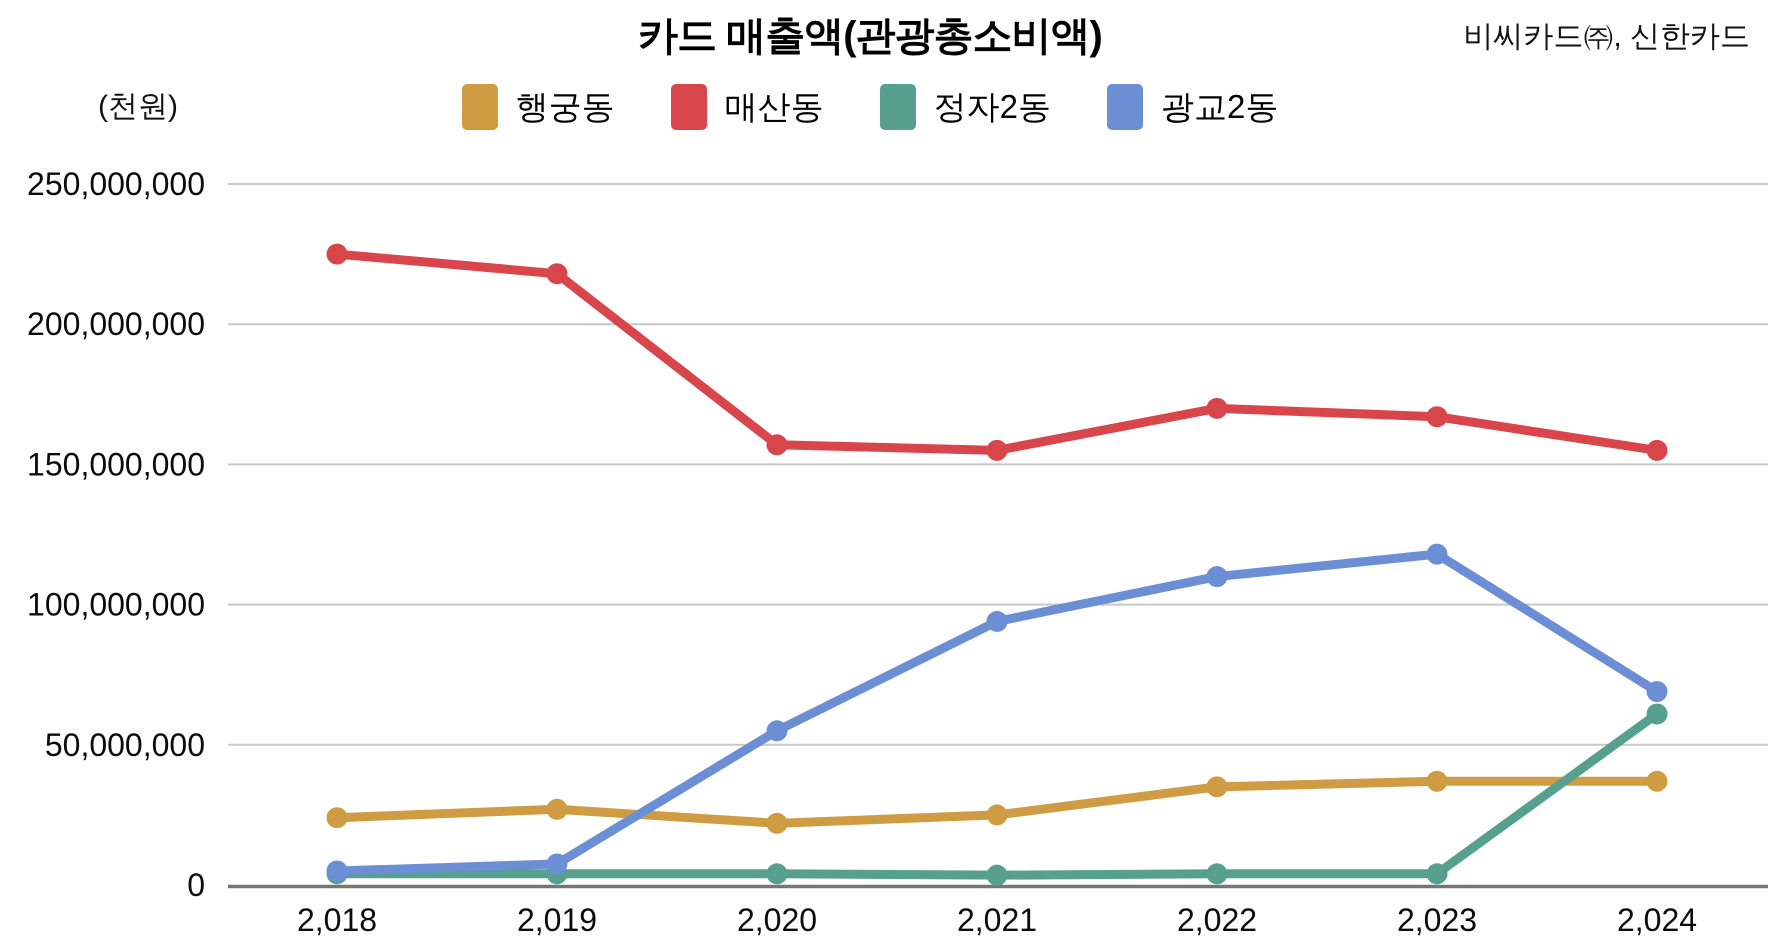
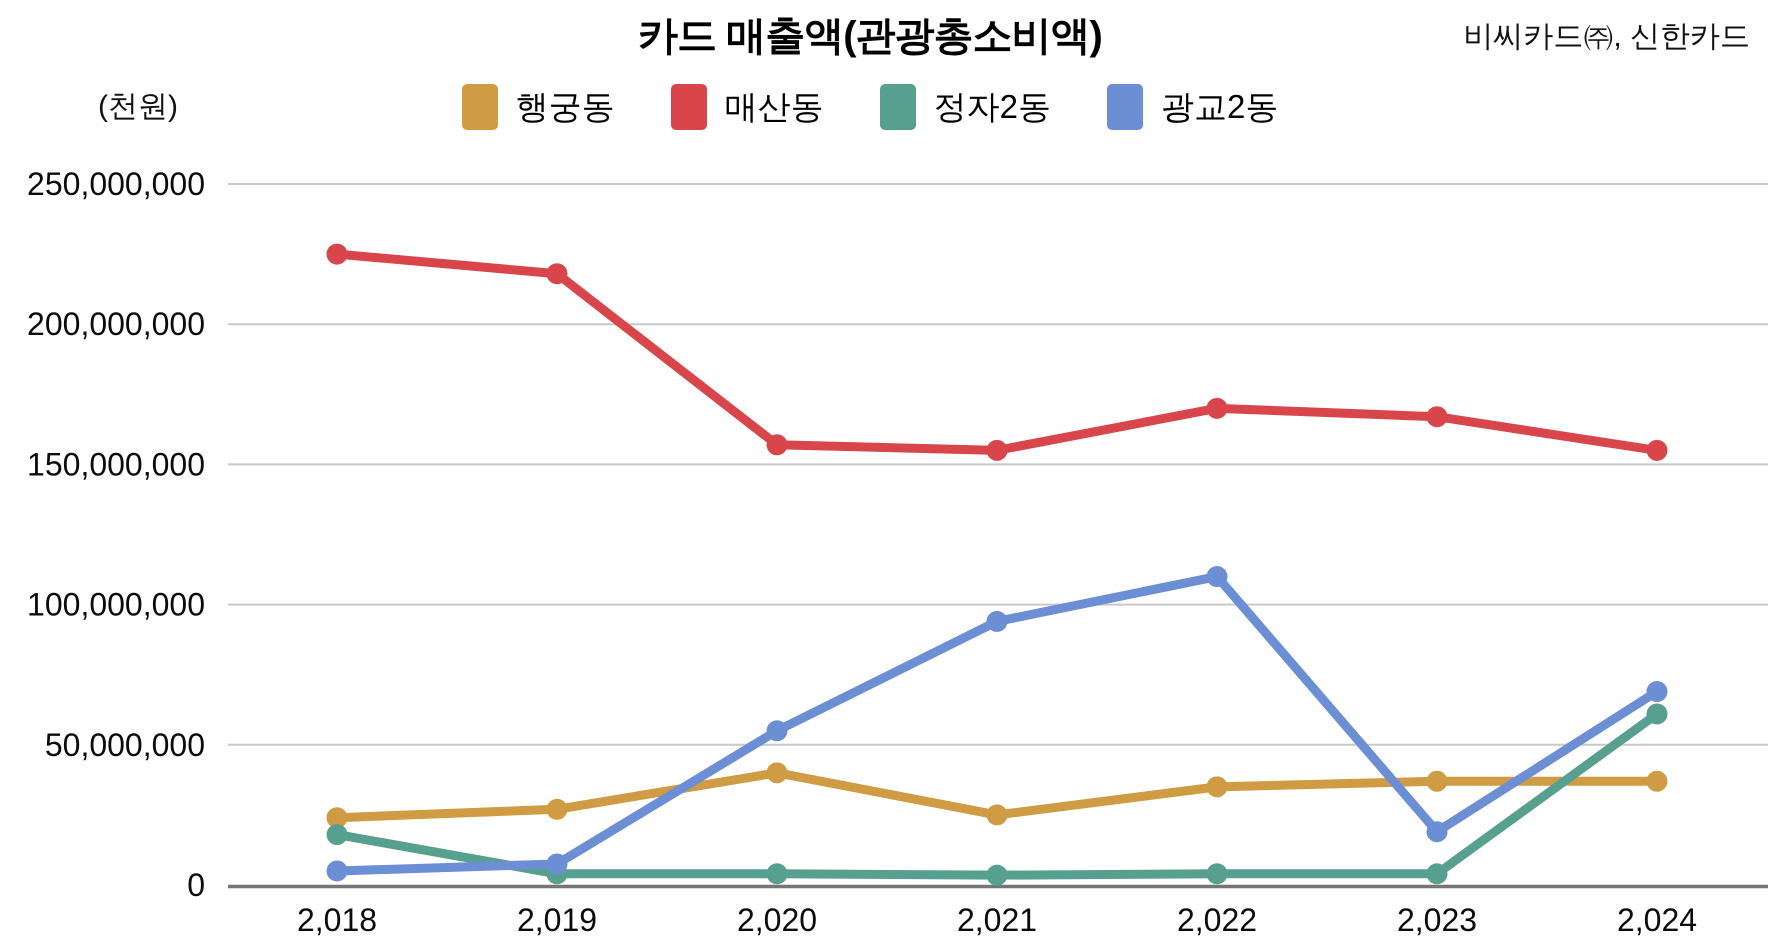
정자2동/2,018: 4000000 -> 18000000
행궁동/2,020: 22000000 -> 40000000
광교2동/2,023: 118000000 -> 19000000
